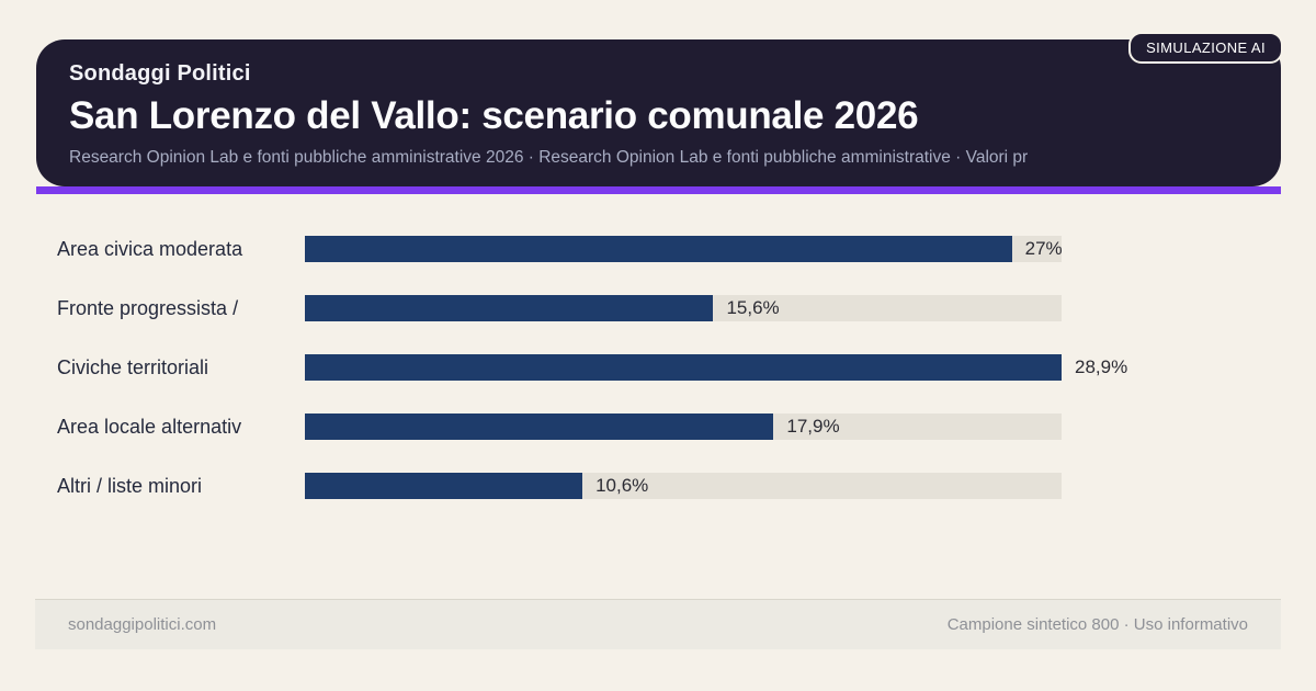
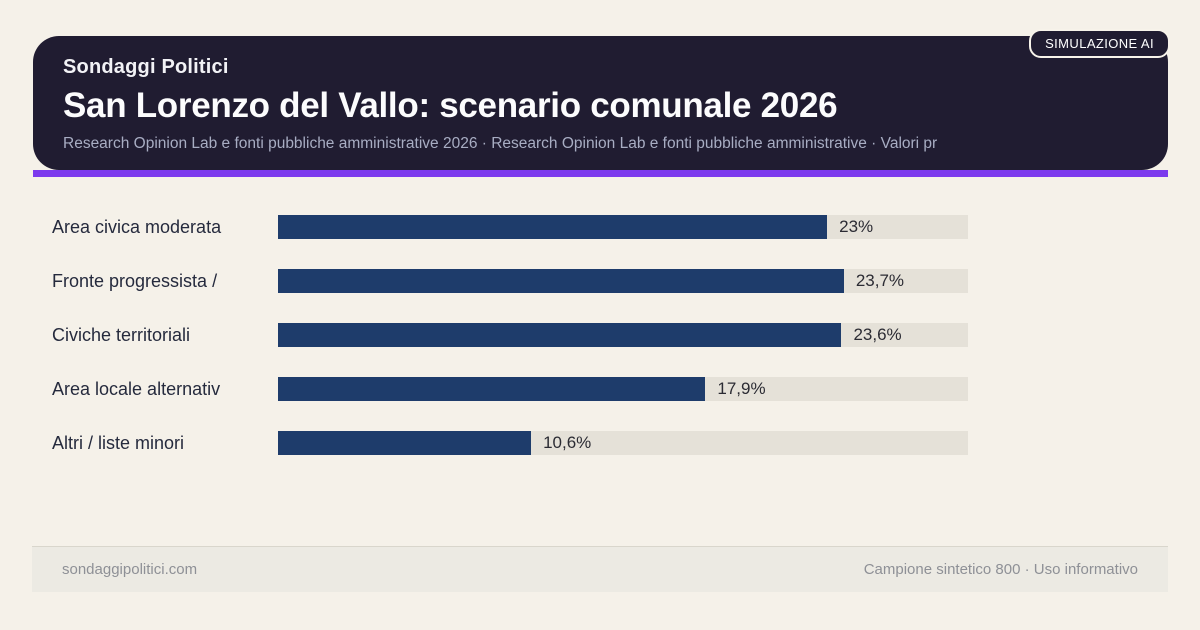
Area civica moderata: 27% -> 23%
Fronte progressista /: 15,6% -> 23,7%
Civiche territoriali: 28,9% -> 23,6%
